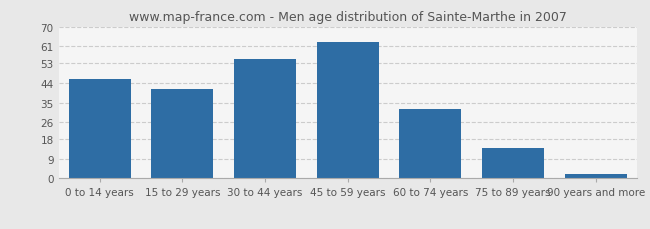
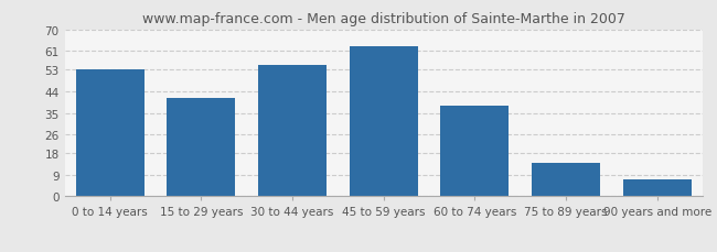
0 to 14 years: 46 -> 53
60 to 74 years: 32 -> 38
90 years and more: 2 -> 7
